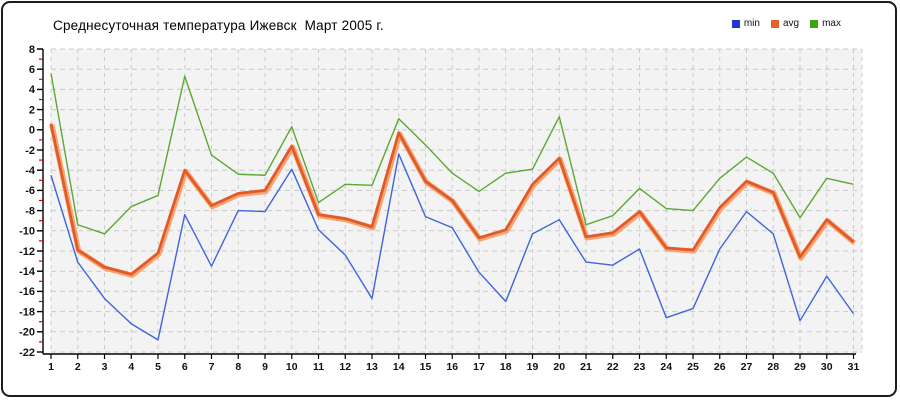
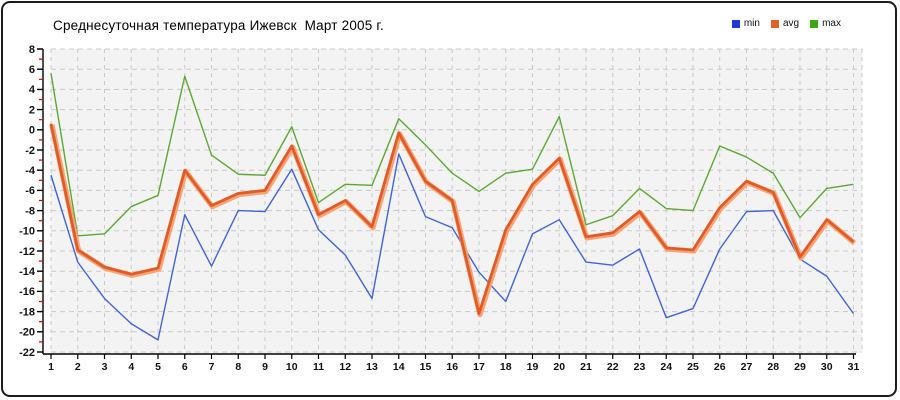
max/2: -9.4 -> -10.5
avg/5: -12.2 -> -13.7
avg/12: -8.8 -> -7.0
avg/17: -10.7 -> -18.2
max/26: -4.8 -> -1.6
min/28: -10.3 -> -8.0
min/29: -18.9 -> -12.8
max/30: -4.8 -> -5.8
